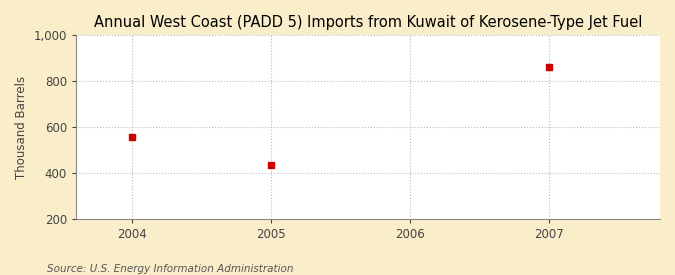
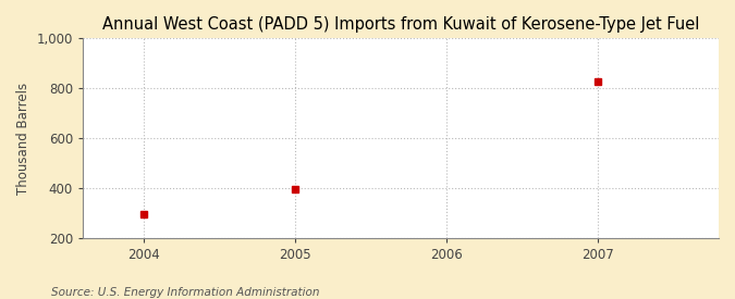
2004: 555 -> 296
2005: 435 -> 395
2007: 860 -> 826
